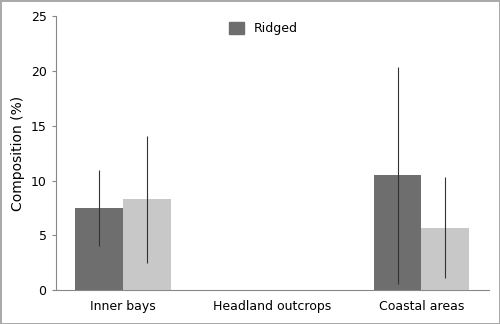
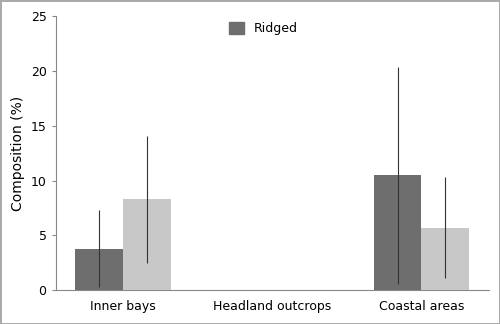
Ridged/Inner bays: 7.5 -> 3.8
